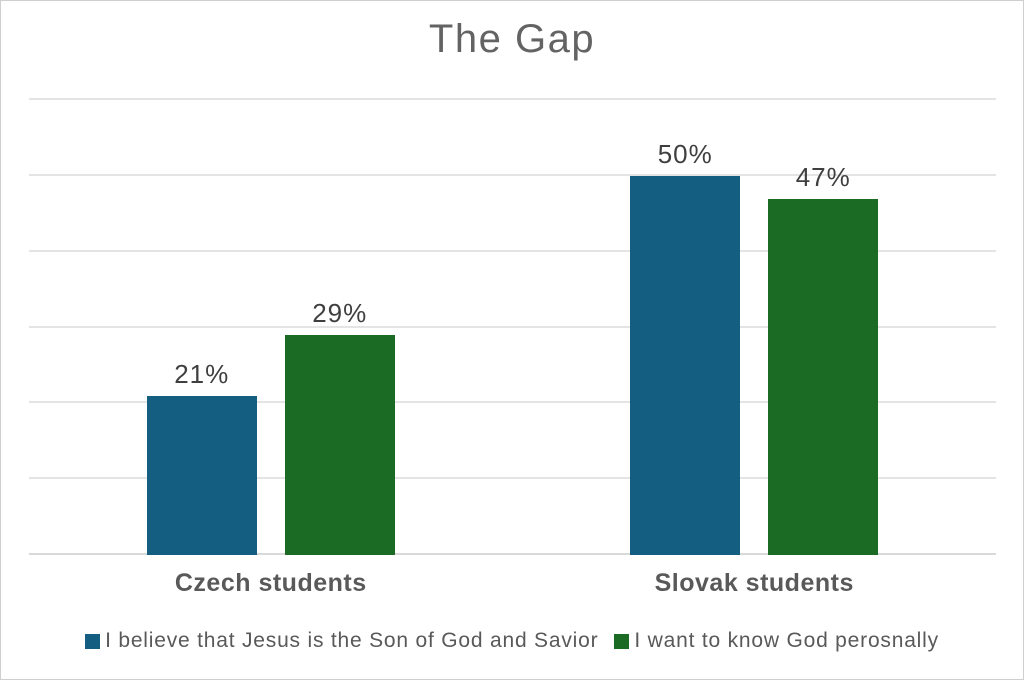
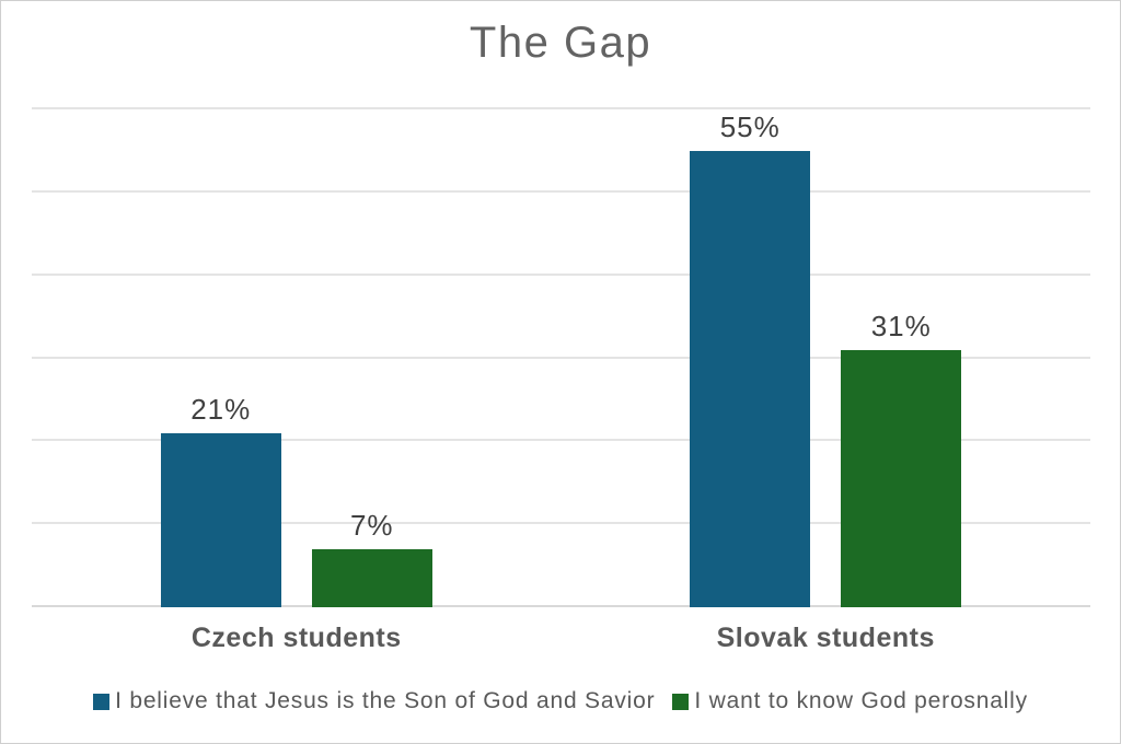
I want to know God perosnally/Czech students: 29% -> 7%
I believe that Jesus is the Son of God and Savior/Slovak students: 50% -> 55%
I want to know God perosnally/Slovak students: 47% -> 31%
